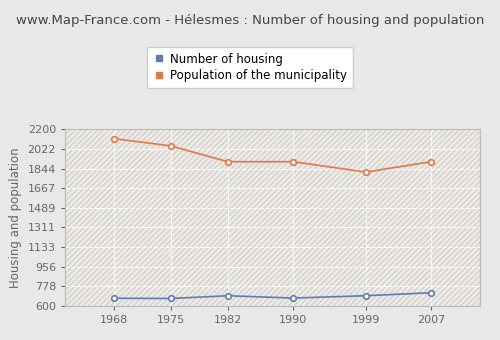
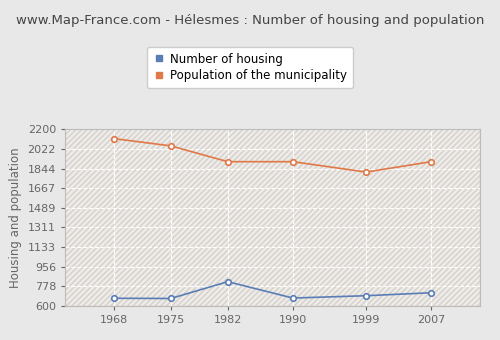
Number of housing/1982: 690 -> 820
